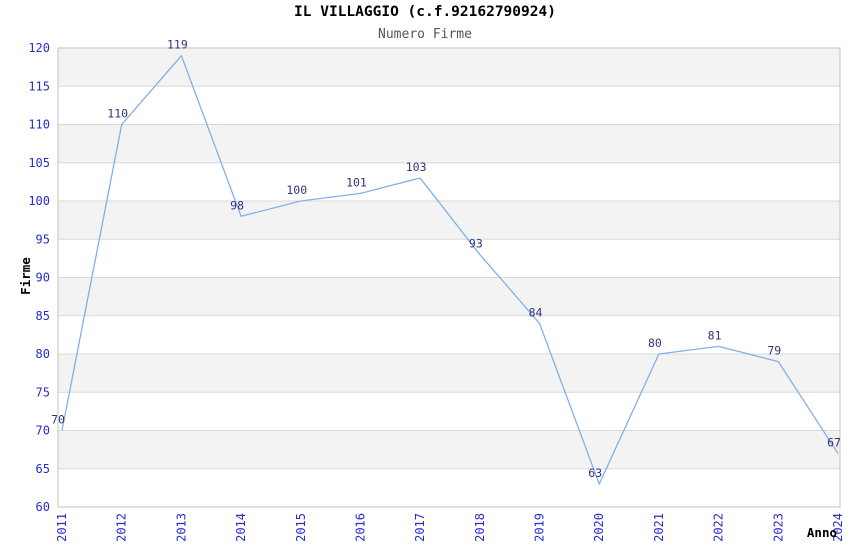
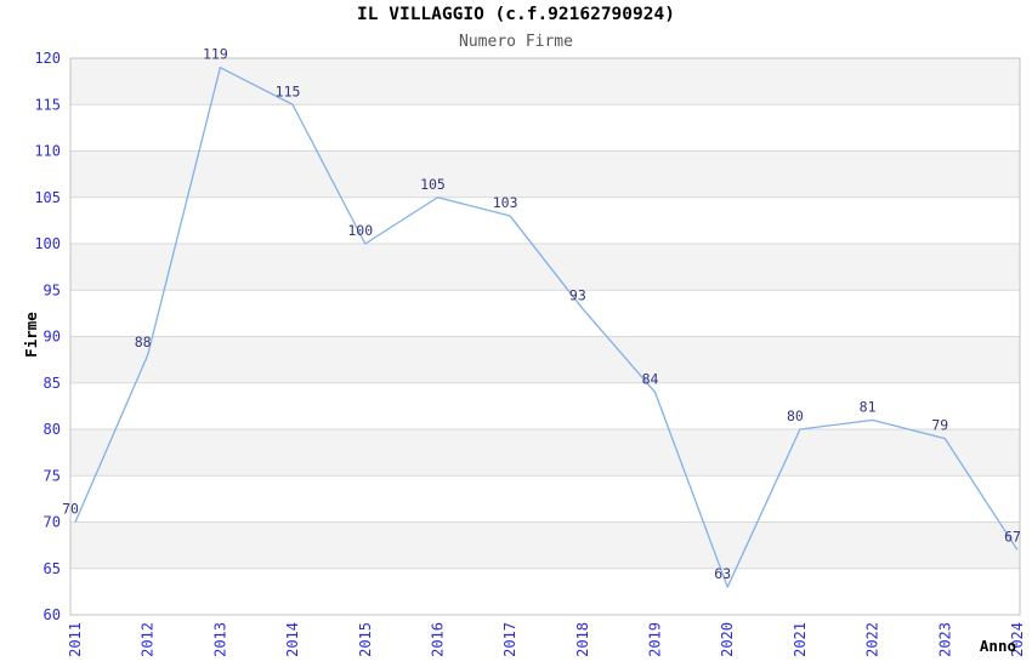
2012: 110 -> 88
2014: 98 -> 115
2016: 101 -> 105
